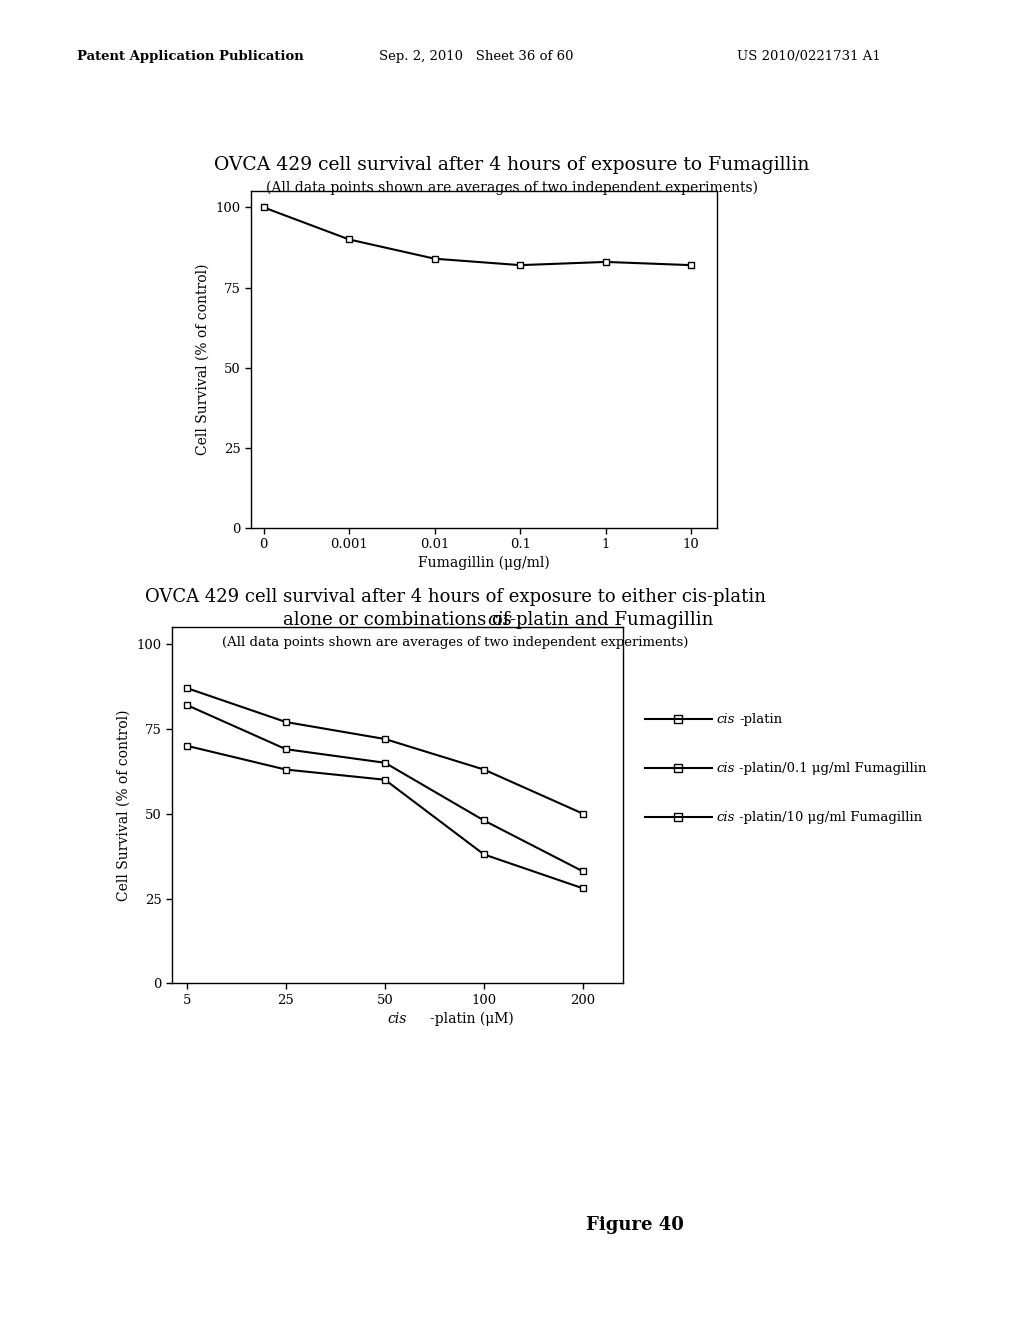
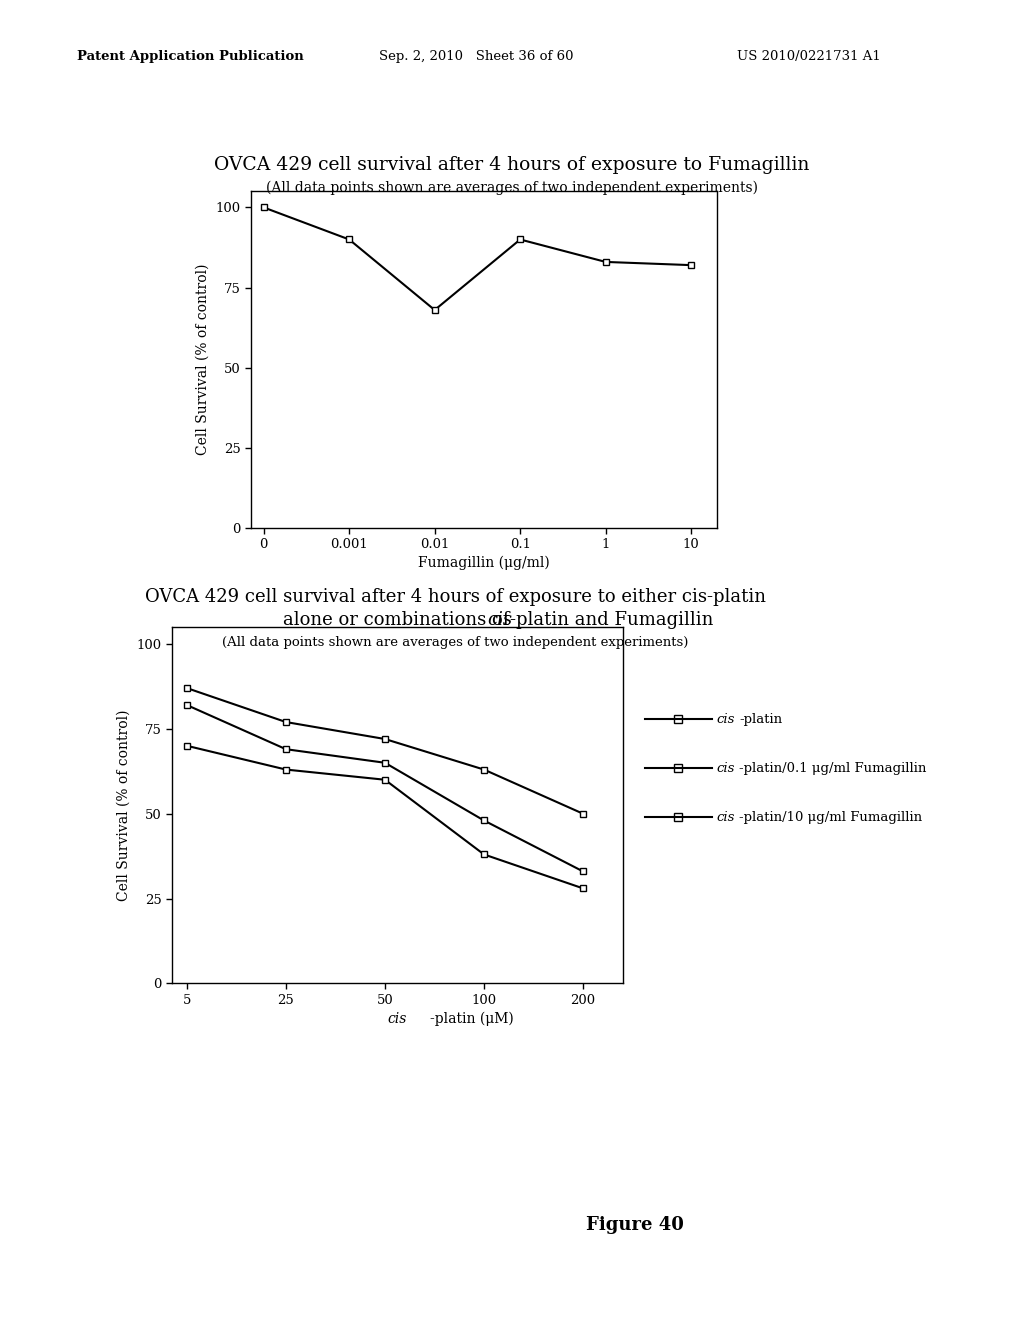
0.01: 84 -> 68
0.1: 82 -> 90
